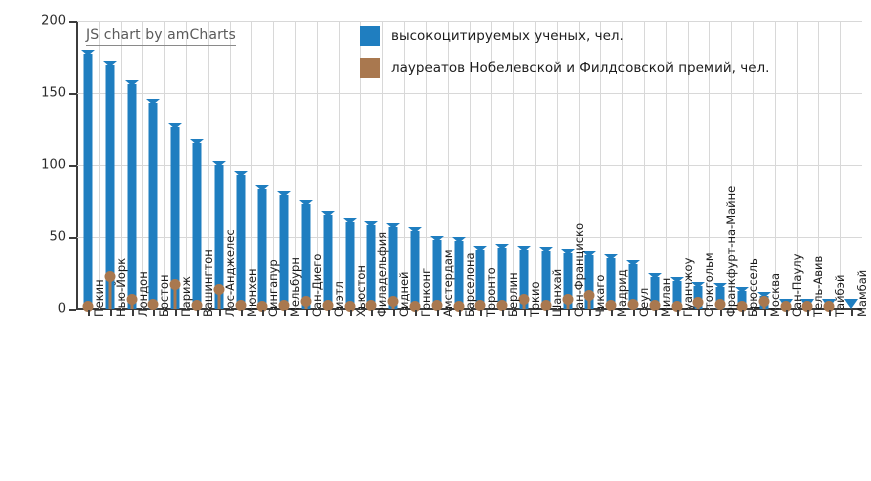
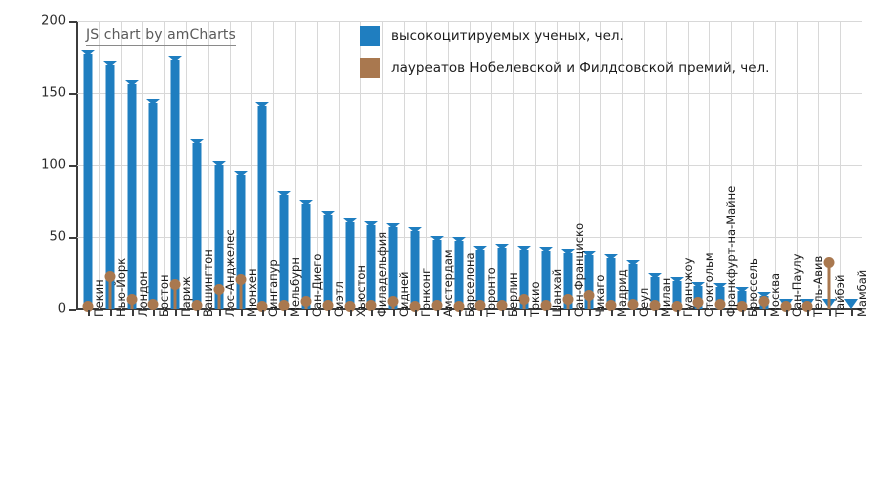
высокоцитируемых ученых, чел./Париж: 129 -> 176
лауреатов Нобелевской и Филдсовской премий, чел./Мюнхен: 2 -> 20
высокоцитируемых ученых, чел./Сингапур: 86 -> 144
лауреатов Нобелевской и Филдсовской премий, чел./Тайбэй: 1 -> 32
